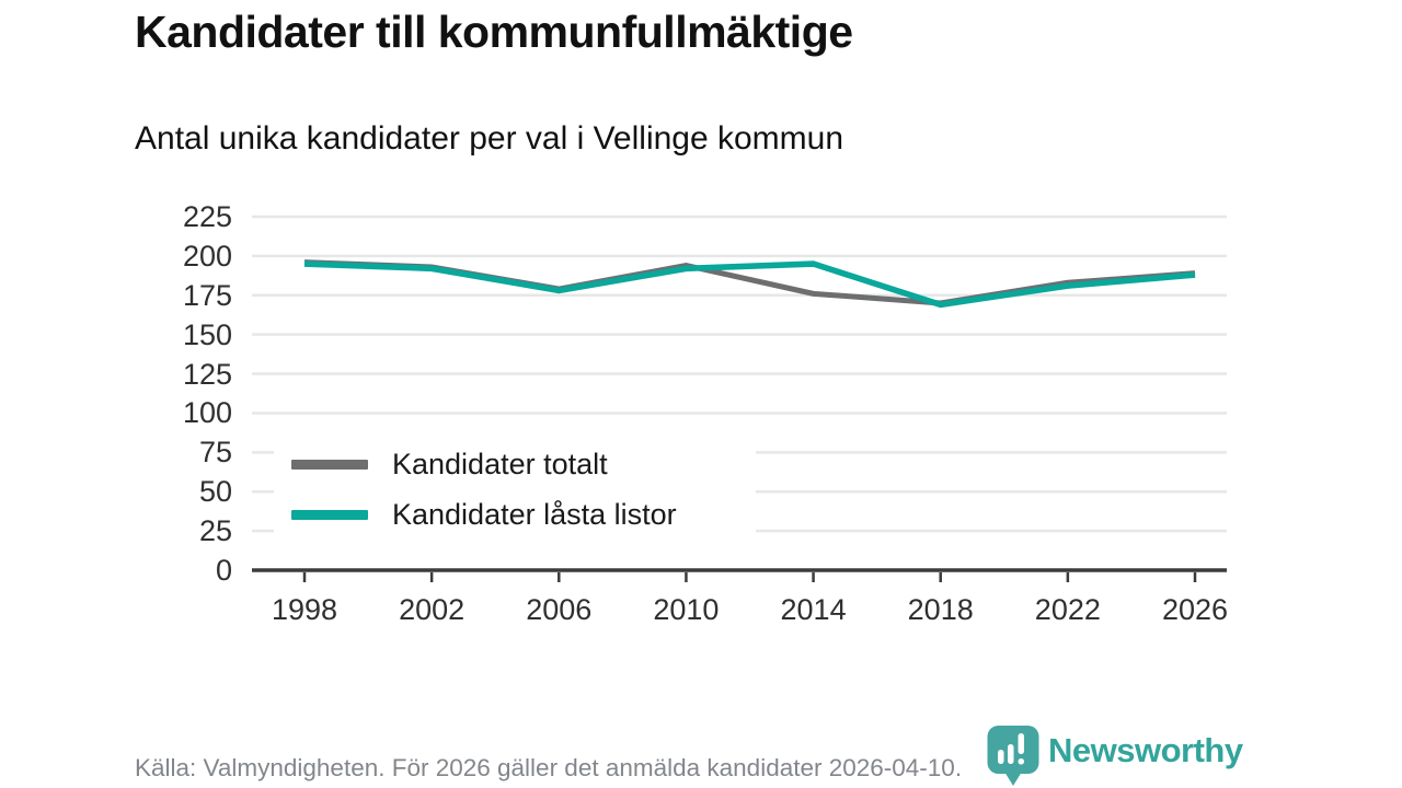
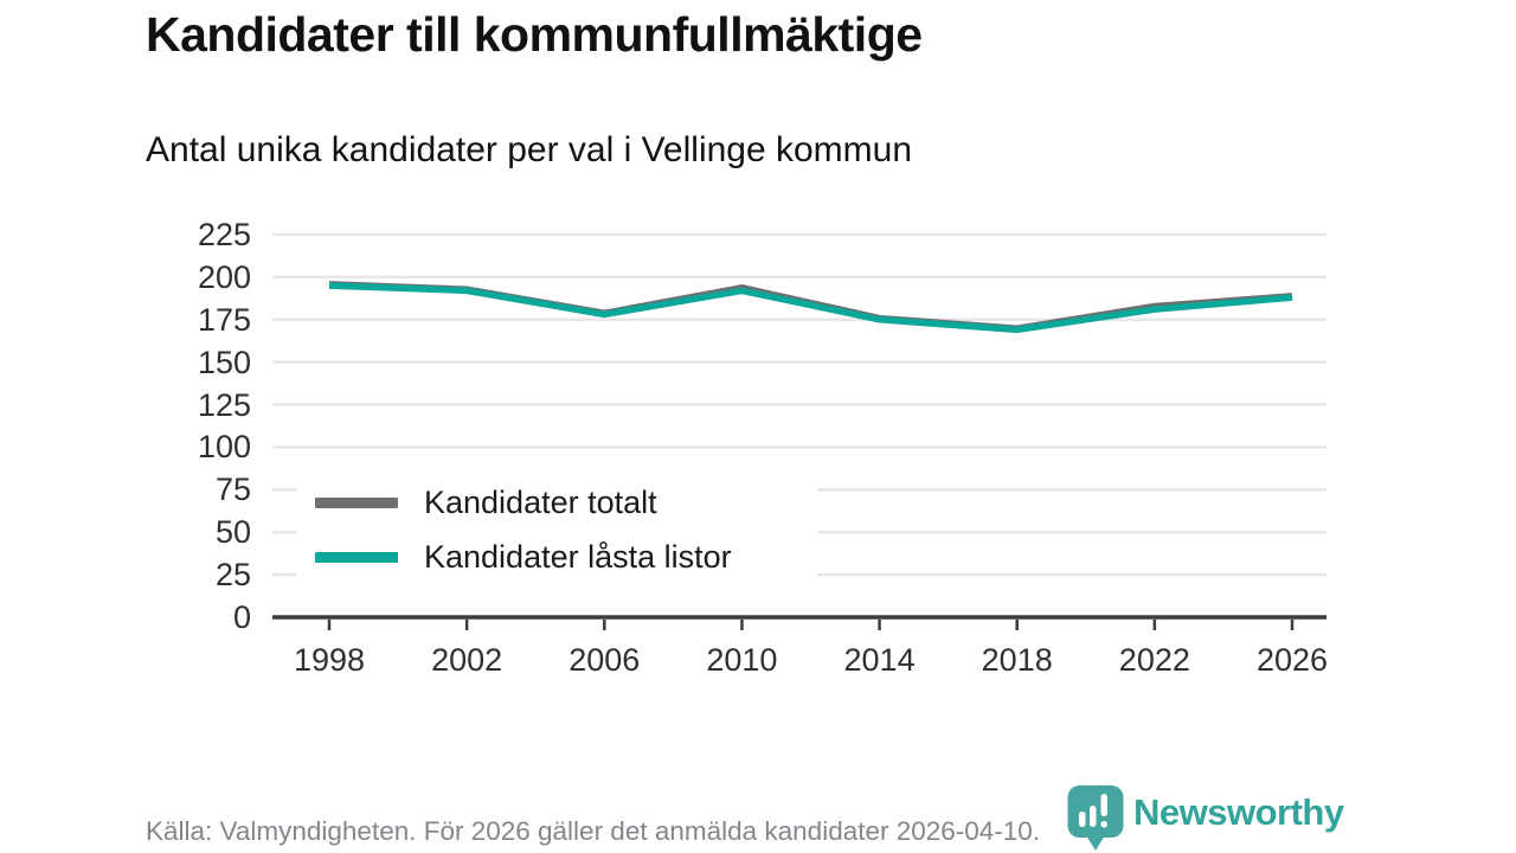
Kandidater låsta listor/2014: 195 -> 175
